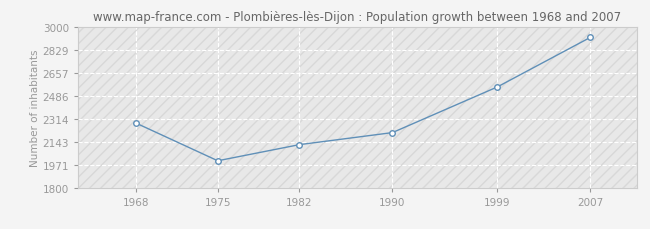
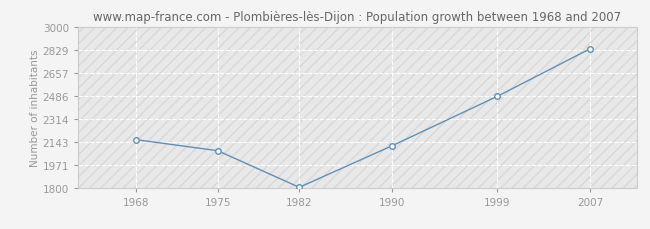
1968: 2280 -> 2160
1975: 2000 -> 2080
1982: 2120 -> 1800
1990: 2210 -> 2110
1999: 2550 -> 2480
2007: 2920 -> 2840
